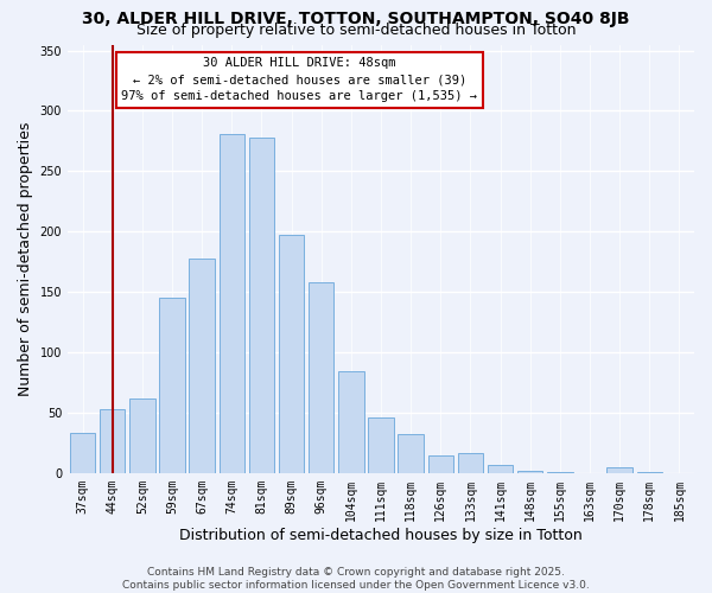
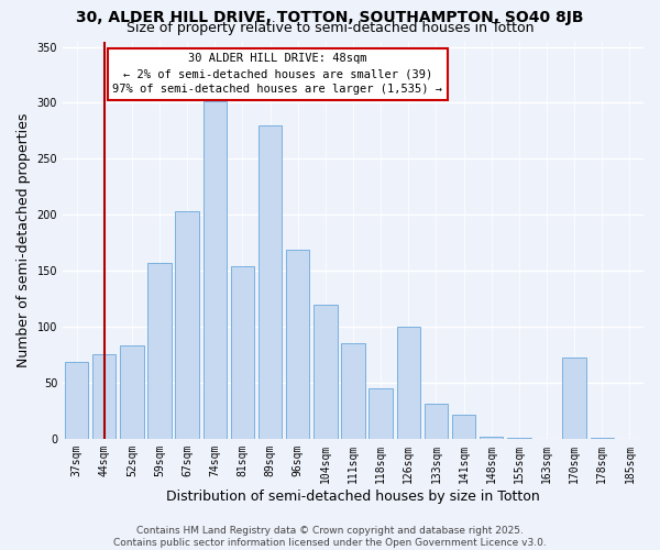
37sqm: 33 -> 69
44sqm: 53 -> 75
52sqm: 62 -> 83
59sqm: 145 -> 157
67sqm: 178 -> 203
74sqm: 281 -> 301
81sqm: 278 -> 154
89sqm: 197 -> 280
96sqm: 158 -> 169
104sqm: 84 -> 120
111sqm: 46 -> 85
118sqm: 32 -> 45
126sqm: 15 -> 100
133sqm: 17 -> 31
141sqm: 7 -> 21
170sqm: 5 -> 73
